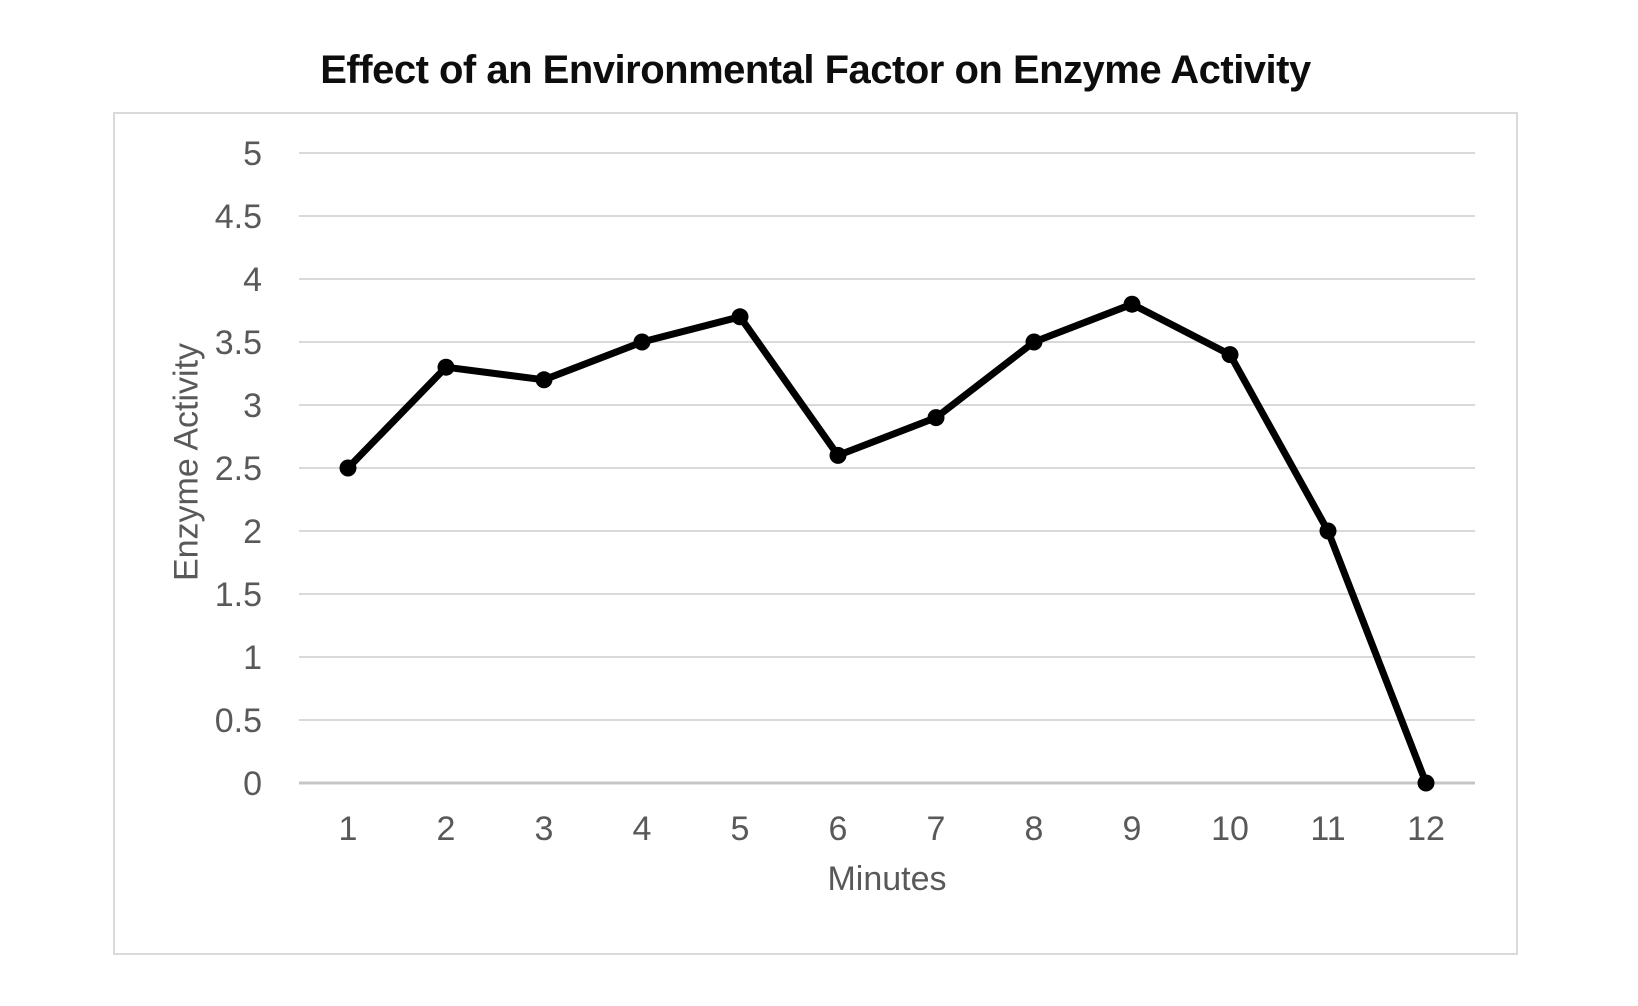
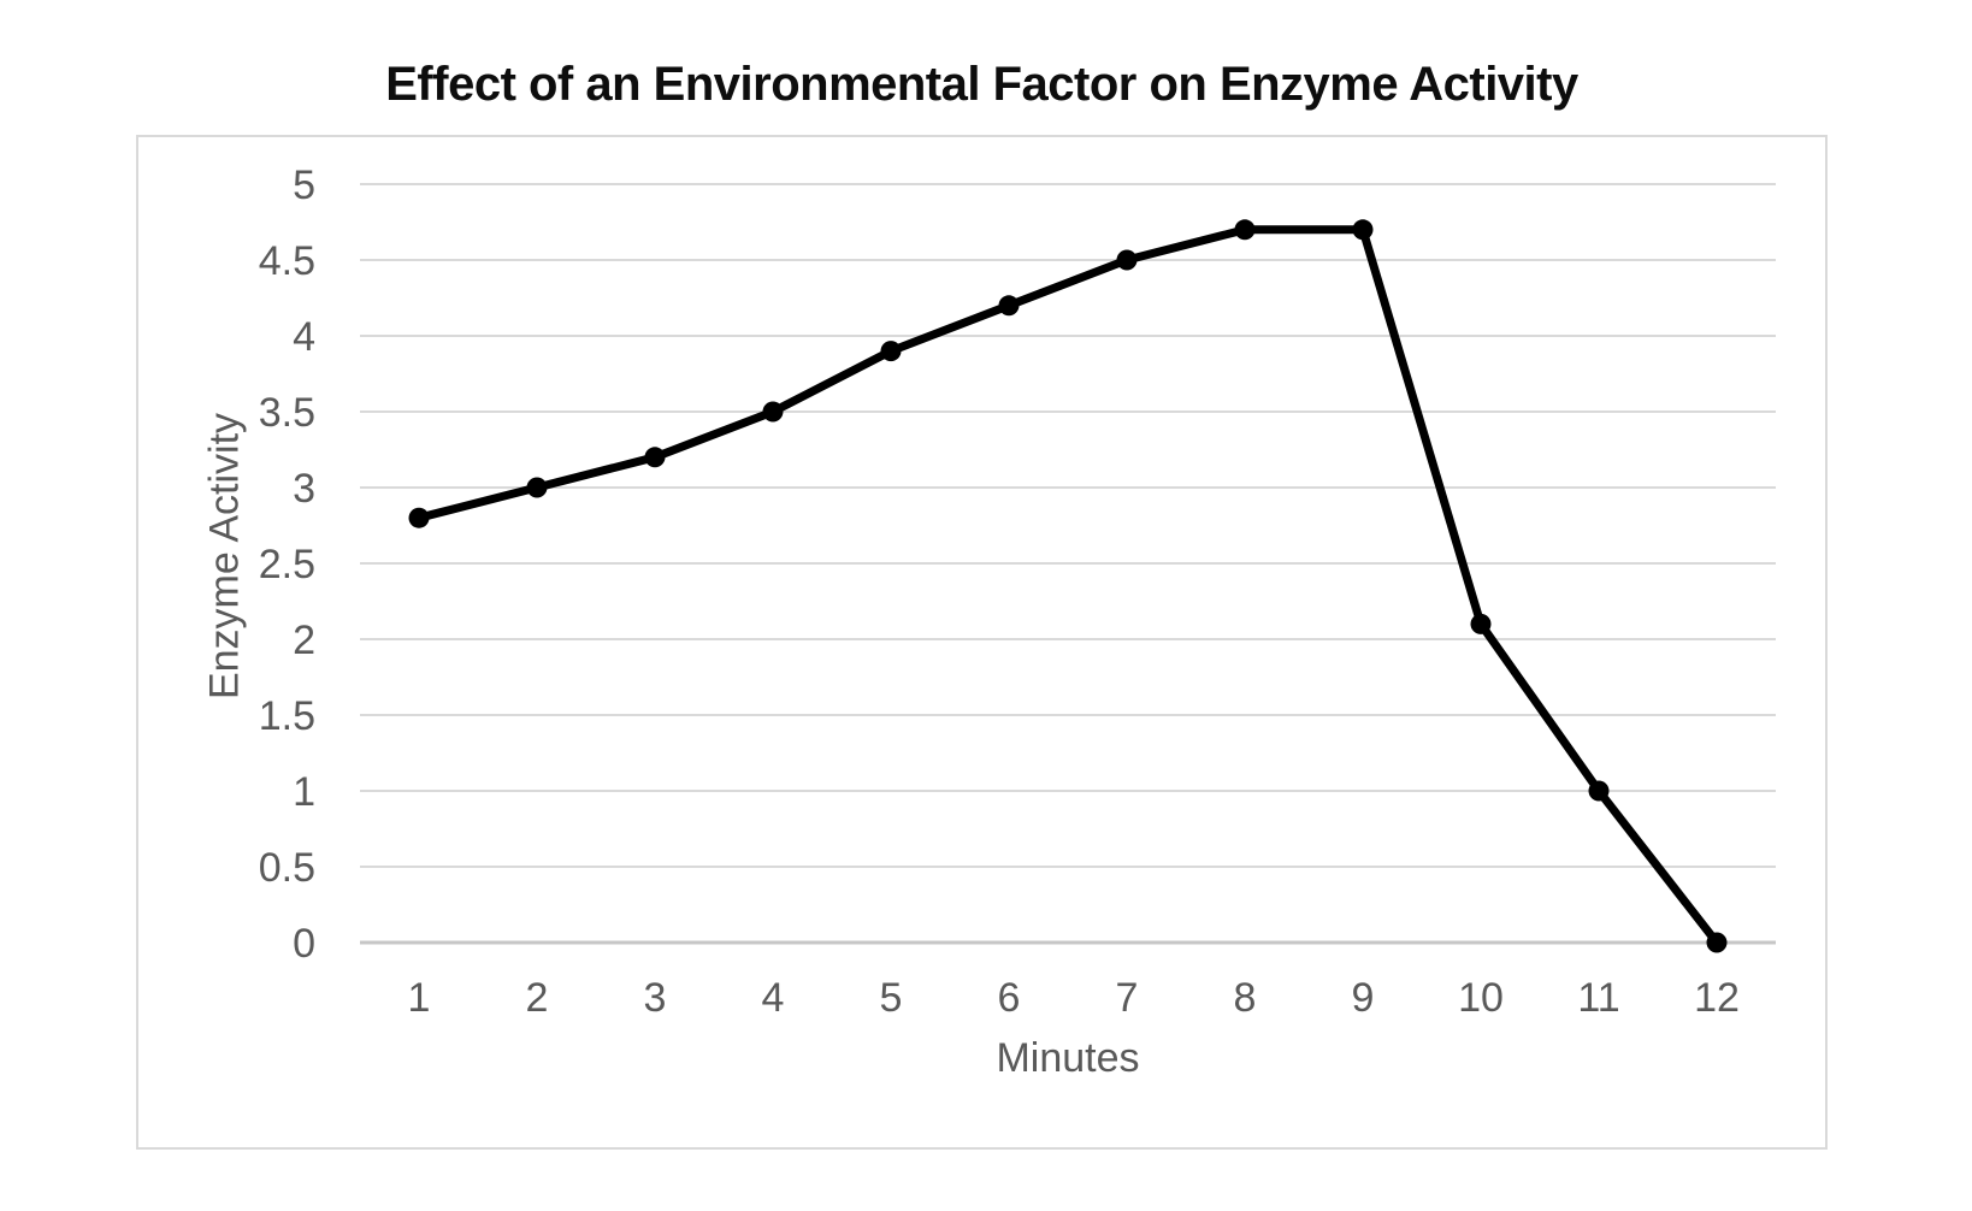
1: 2.5 -> 2.8
2: 3.3 -> 3.0
5: 3.7 -> 3.9
6: 2.6 -> 4.2
7: 2.9 -> 4.5
8: 3.5 -> 4.7
9: 3.8 -> 4.7
10: 3.4 -> 2.1
11: 2.0 -> 1.0
